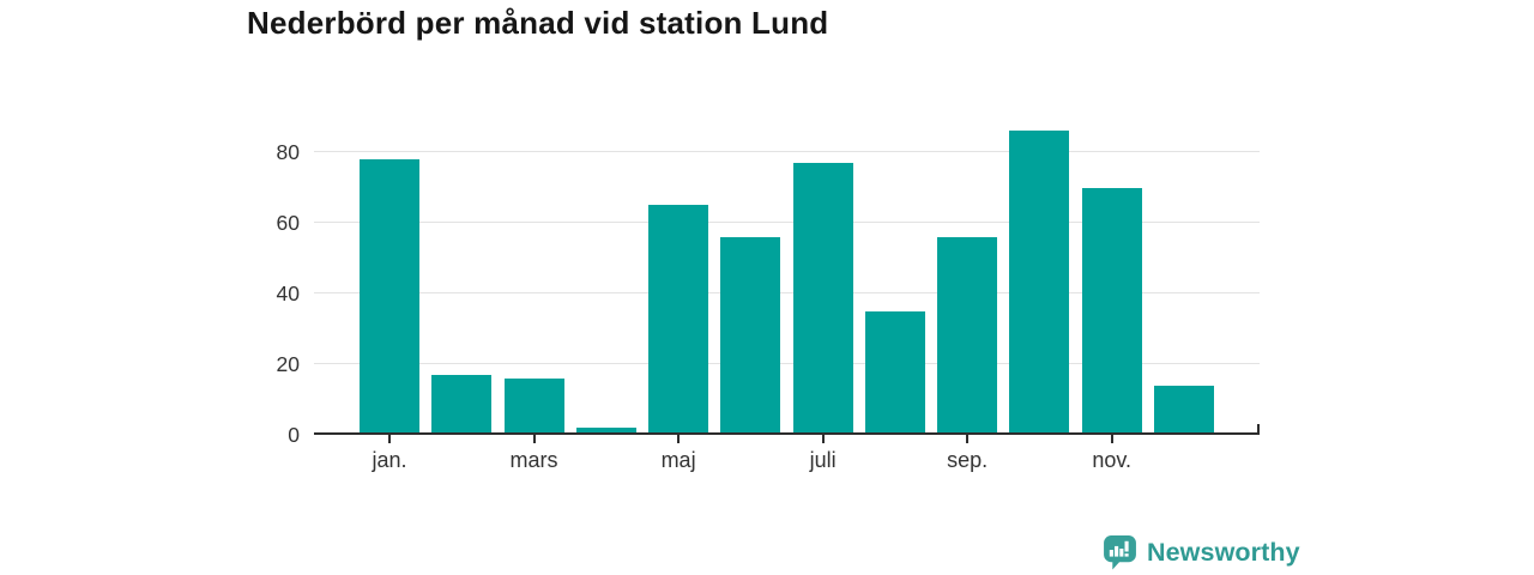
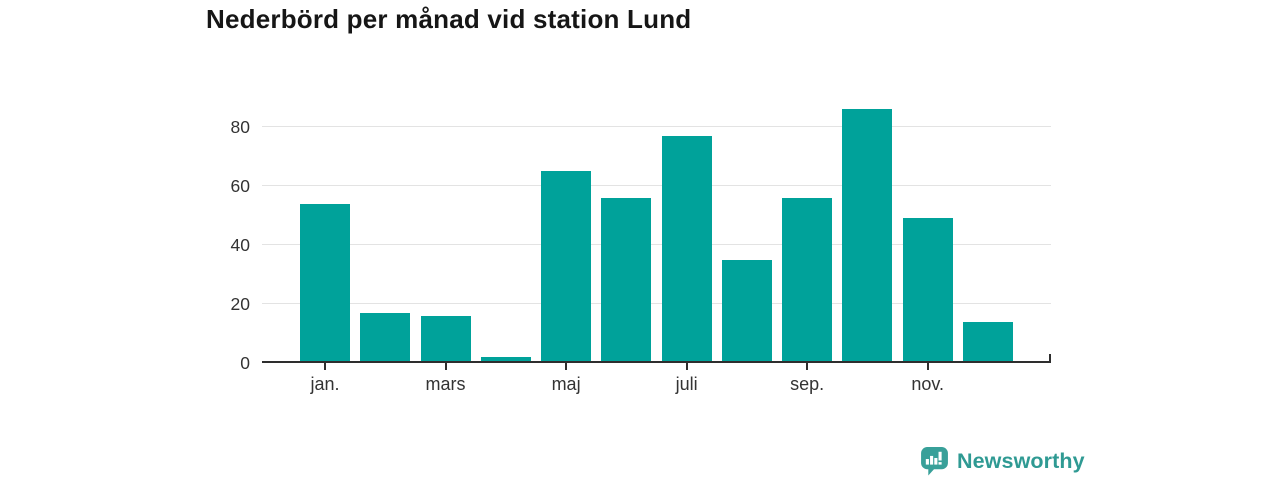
jan.: 78 -> 54
nov.: 70 -> 49
